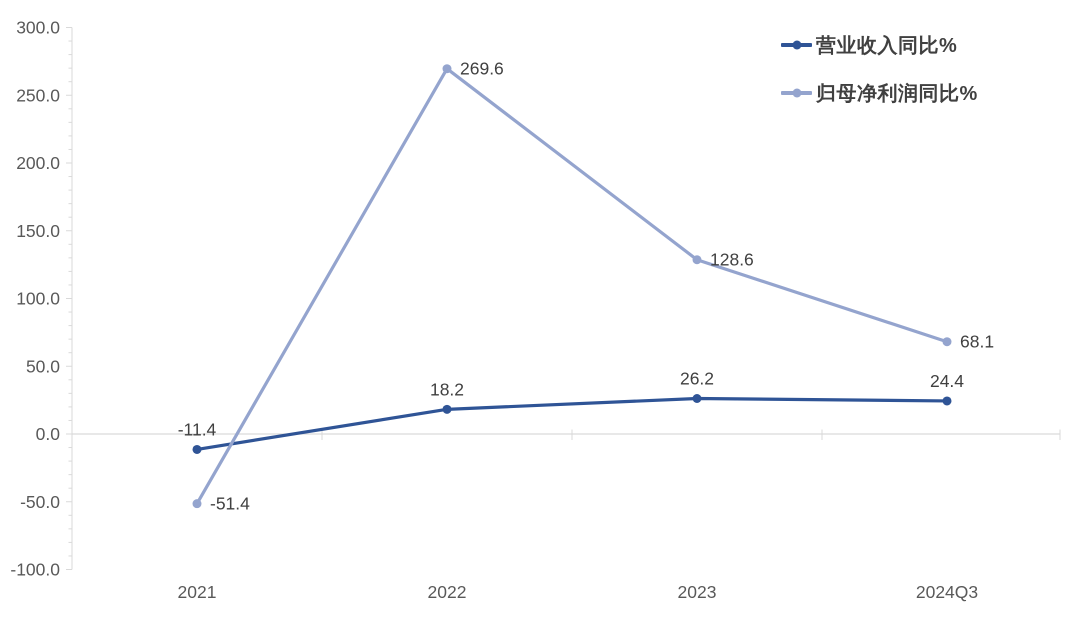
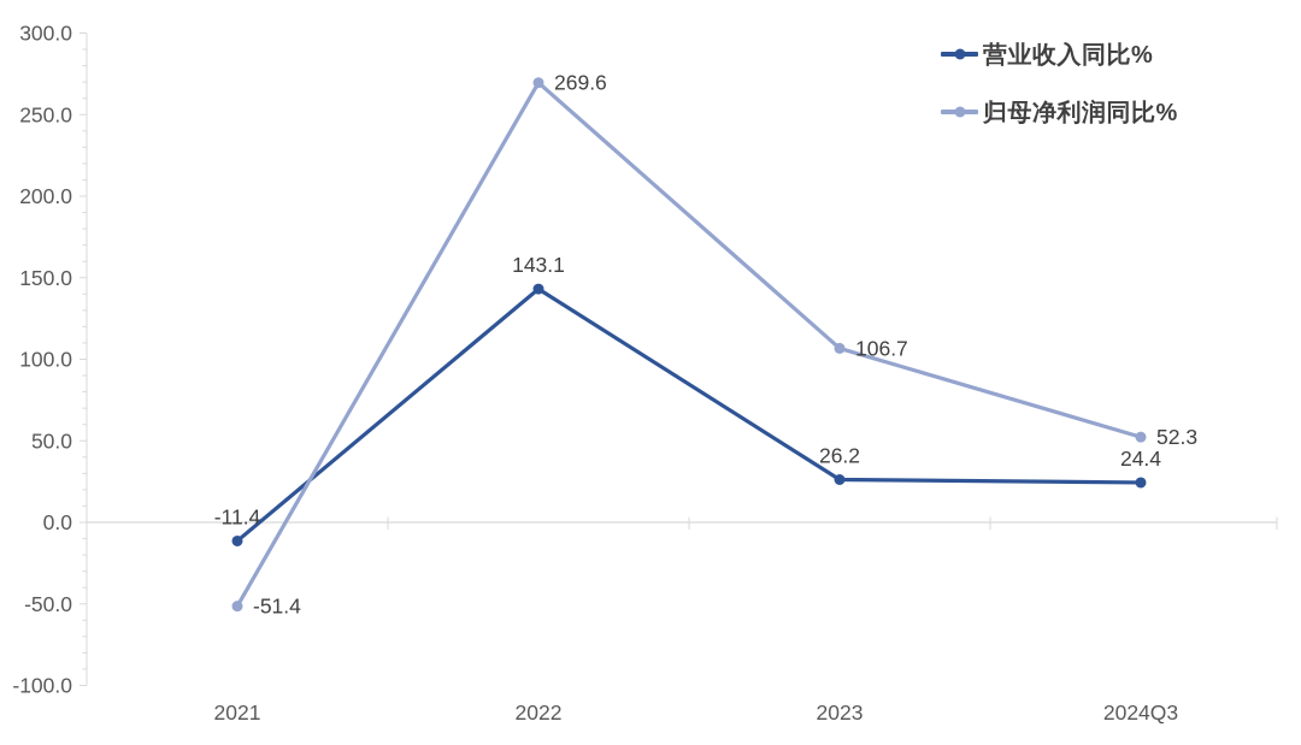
营业收入同比%/2022: 18.2 -> 143.1
归母净利润同比%/2023: 128.6 -> 106.7
归母净利润同比%/2024Q3: 68.1 -> 52.3
